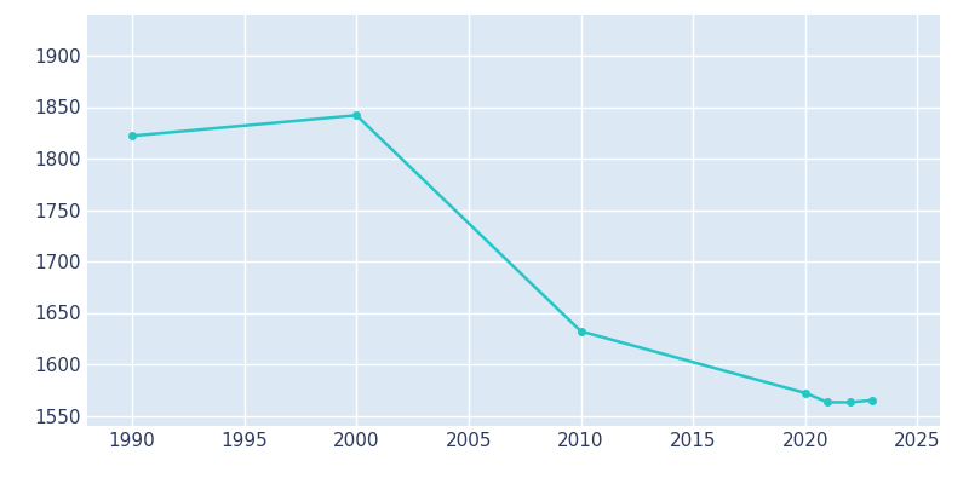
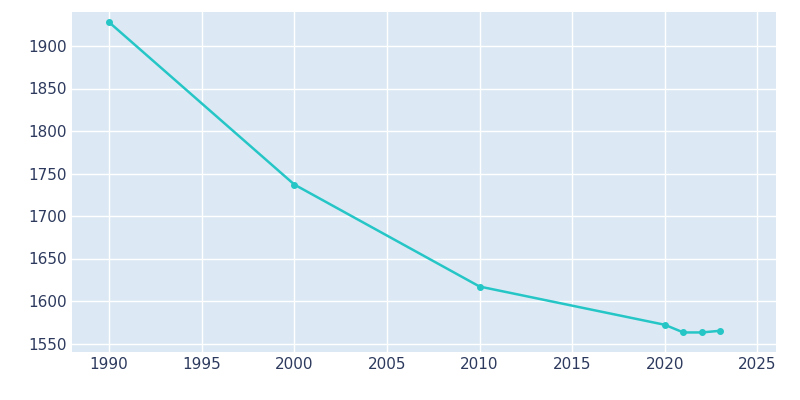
1990: 1822 -> 1928
2000: 1842 -> 1737
2010: 1632 -> 1617
